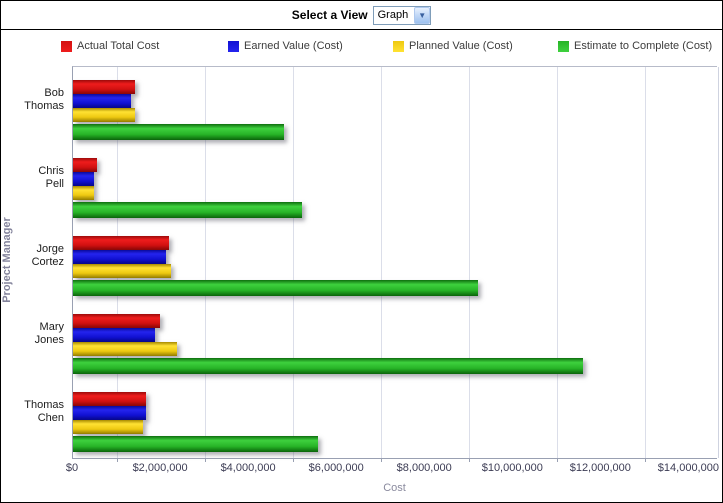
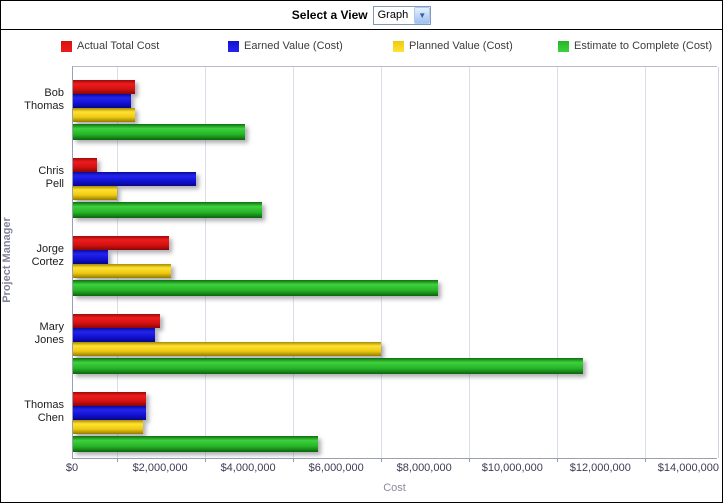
Estimate to Complete (Cost)/Bob Thomas: $4800000 -> $3900000
Earned Value (Cost)/Chris Pell: $500000 -> $2800000
Planned Value (Cost)/Chris Pell: $500000 -> $1000000
Estimate to Complete (Cost)/Chris Pell: $5200000 -> $4300000
Earned Value (Cost)/Jorge Cortez: $2100000 -> $800000
Estimate to Complete (Cost)/Jorge Cortez: $9200000 -> $8300000
Planned Value (Cost)/Mary Jones: $2400000 -> $7000000
